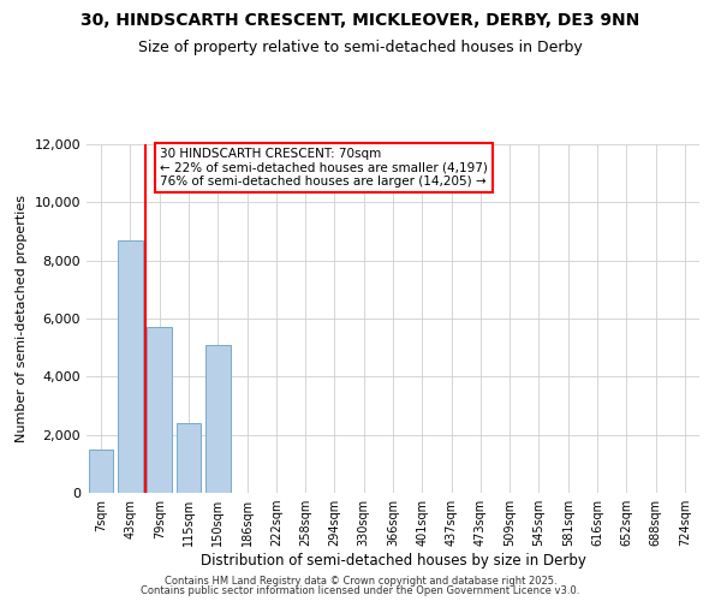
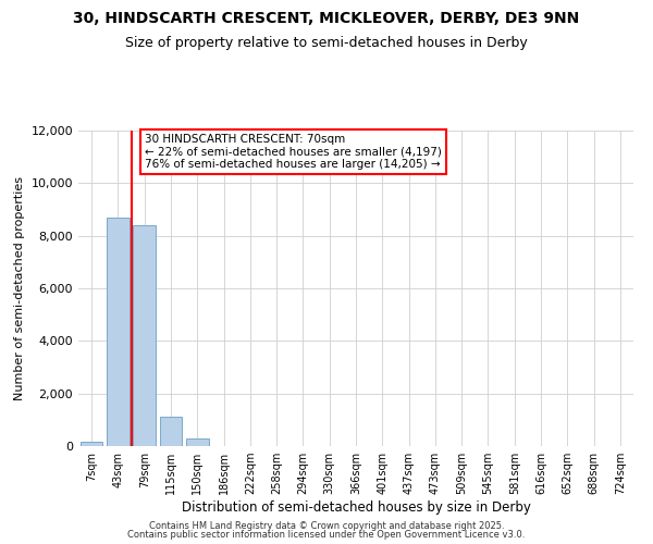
7sqm: 1,500 -> 150
79sqm: 5,700 -> 8,400
115sqm: 2,400 -> 1,100
150sqm: 5,100 -> 300
